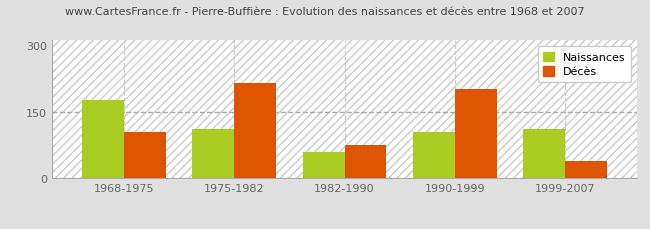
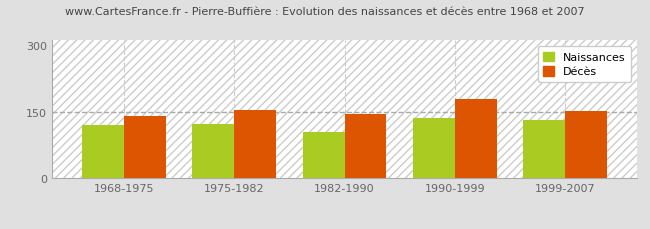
Naissances/1968-1975: 175 -> 120
Décès/1968-1975: 105 -> 141
Naissances/1975-1982: 110 -> 122
Décès/1975-1982: 215 -> 153
Naissances/1982-1990: 60 -> 105
Décès/1982-1990: 75 -> 144
Naissances/1990-1999: 105 -> 135
Décès/1990-1999: 200 -> 178
Naissances/1999-2007: 110 -> 132
Décès/1999-2007: 40 -> 152
